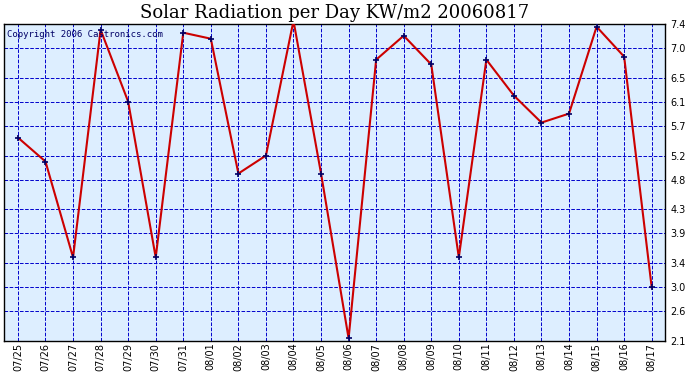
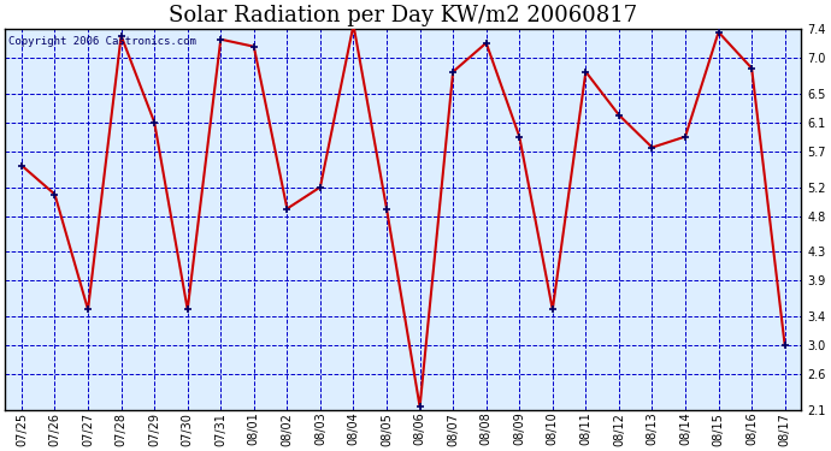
08/09: 6.72 -> 5.90
